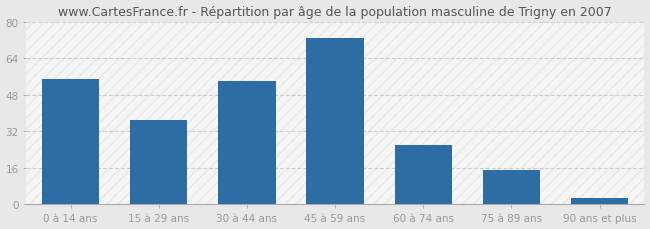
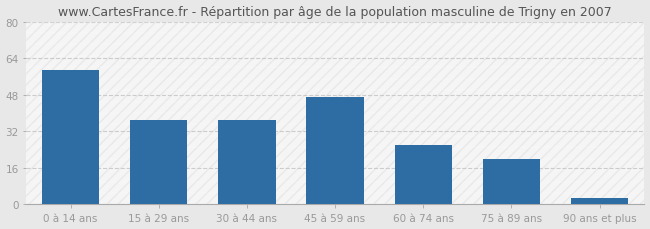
0 à 14 ans: 55 -> 59
30 à 44 ans: 54 -> 37
45 à 59 ans: 73 -> 47
75 à 89 ans: 15 -> 20
